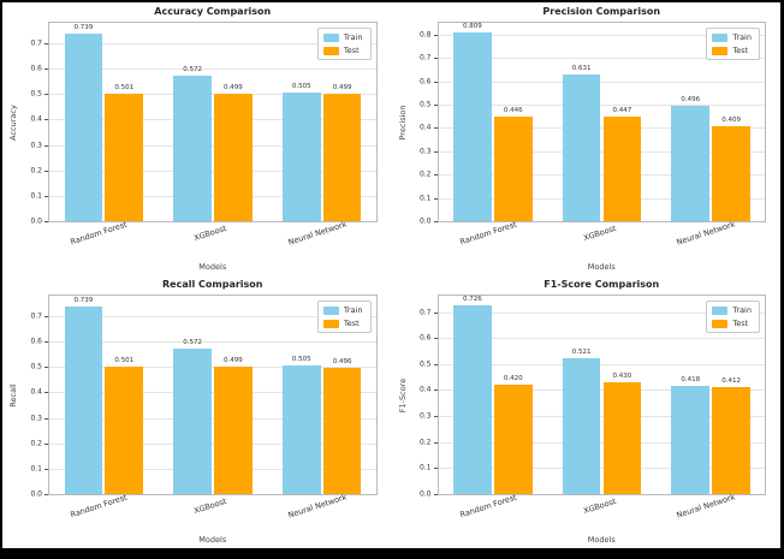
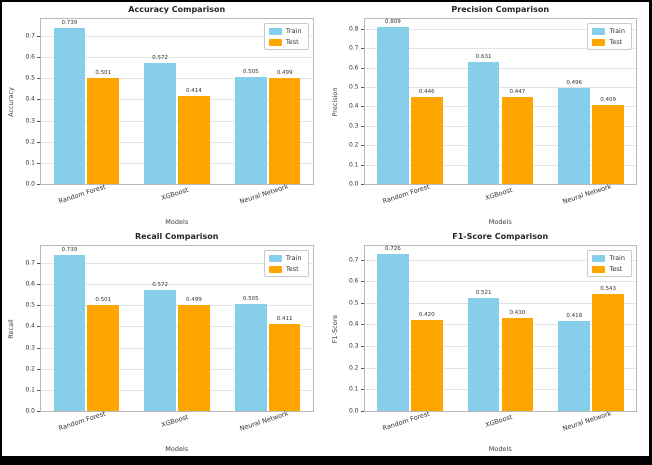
Accuracy Comparison/Test/XGBoost: 0.499 -> 0.414
Recall Comparison/Test/Neural Network: 0.496 -> 0.411
F1-Score Comparison/Test/Neural Network: 0.412 -> 0.543
